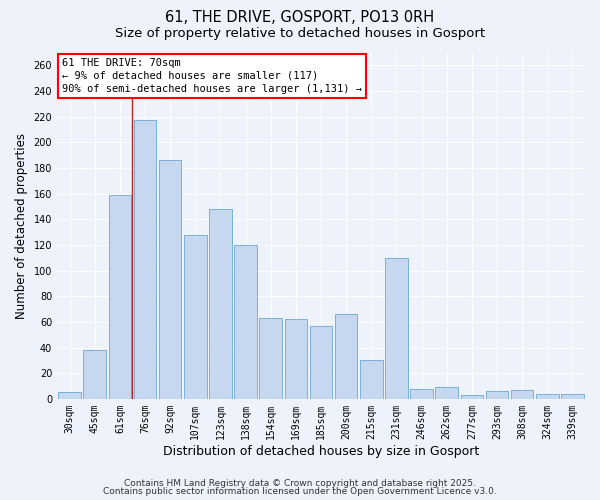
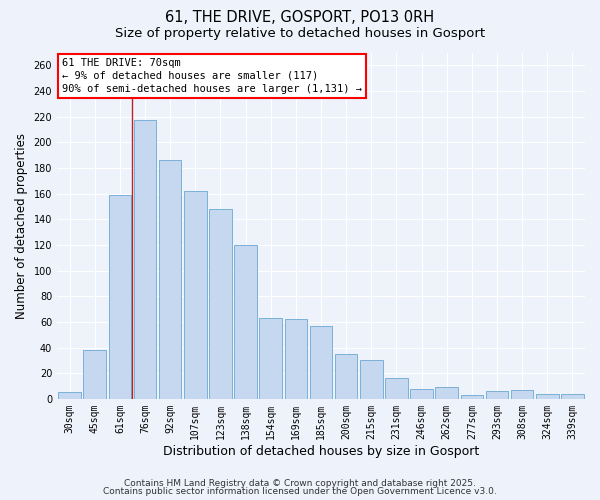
107sqm: 128 -> 162
200sqm: 66 -> 35
231sqm: 110 -> 16
